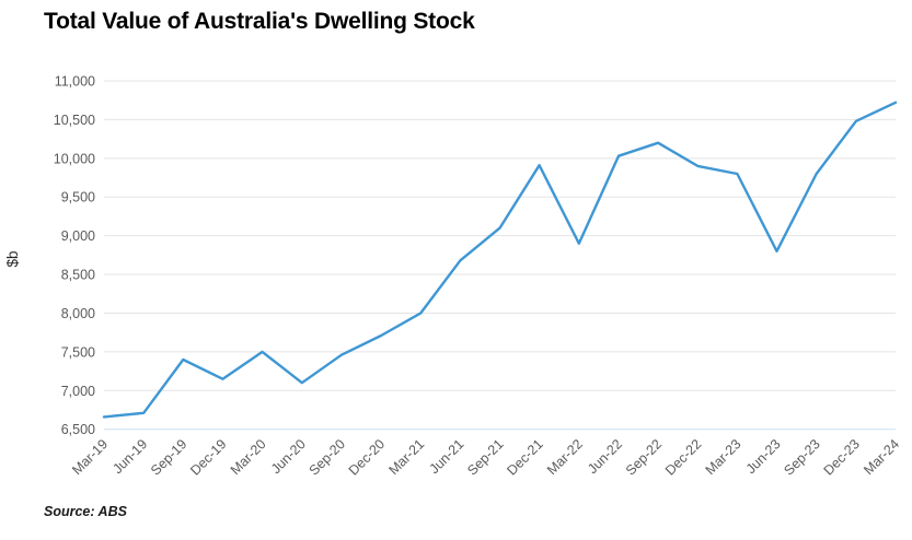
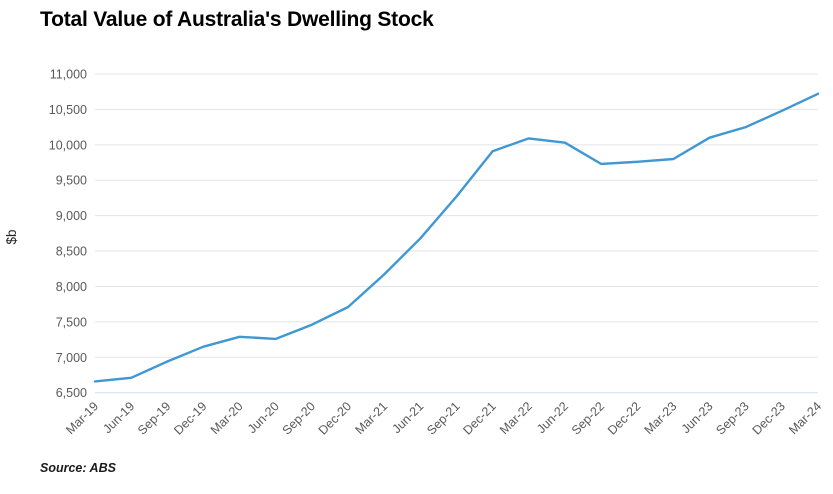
Sep-19: 7400 -> 6900
Mar-20: 7500 -> 7300
Jun-20: 7100 -> 7300
Mar-21: 8000 -> 8200
Sep-21: 9100 -> 9300
Mar-22: 8900 -> 10100
Sep-22: 10200 -> 9700
Dec-22: 9900 -> 9800
Jun-23: 8800 -> 10100
Sep-23: 9800 -> 10200
